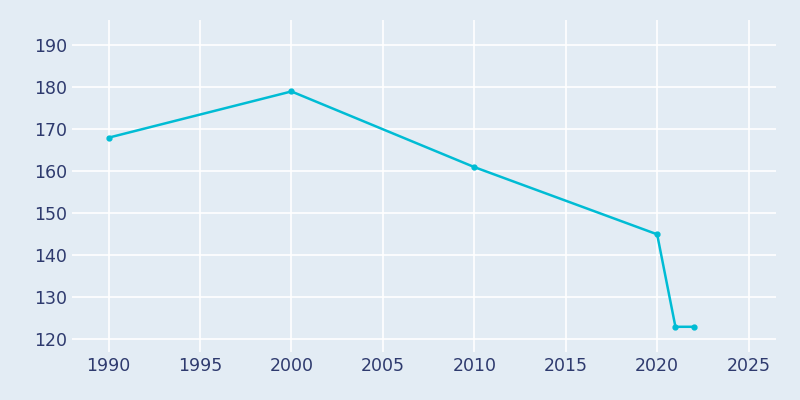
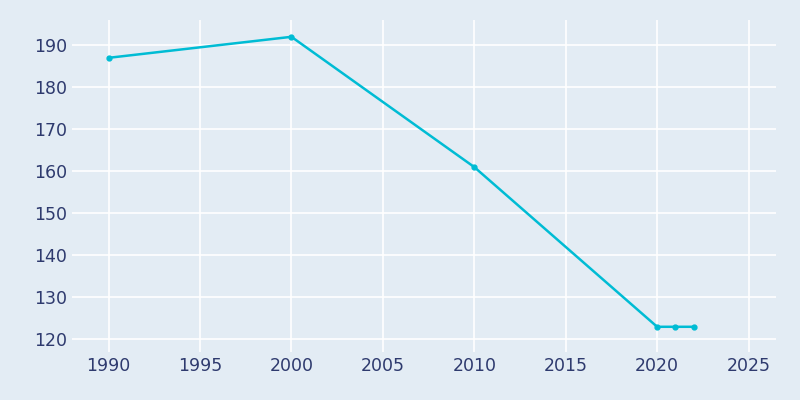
1990: 168 -> 187
2000: 179 -> 192
2020: 145 -> 123
